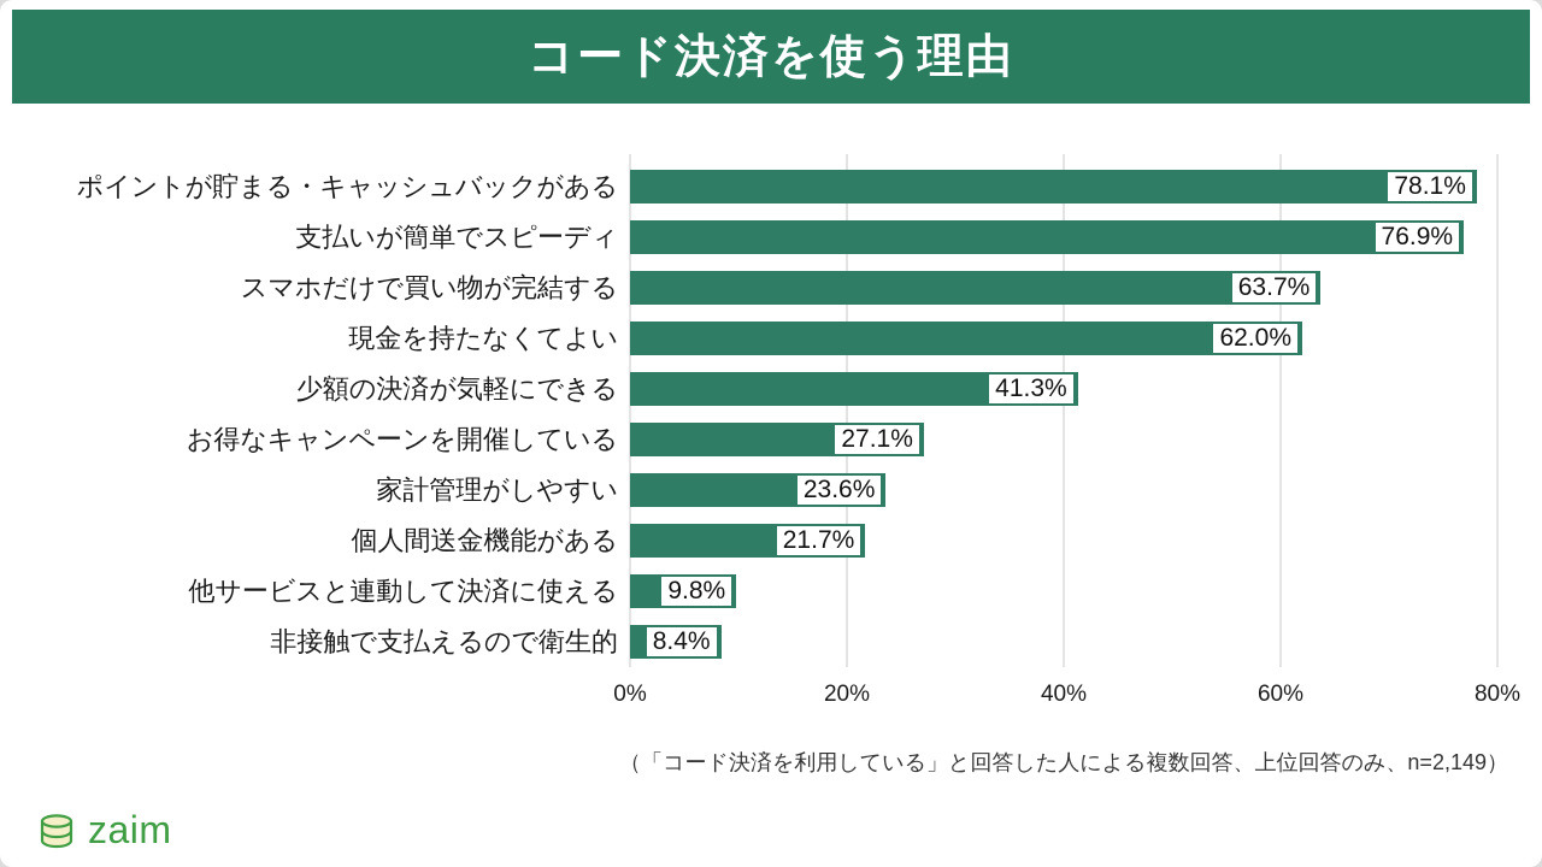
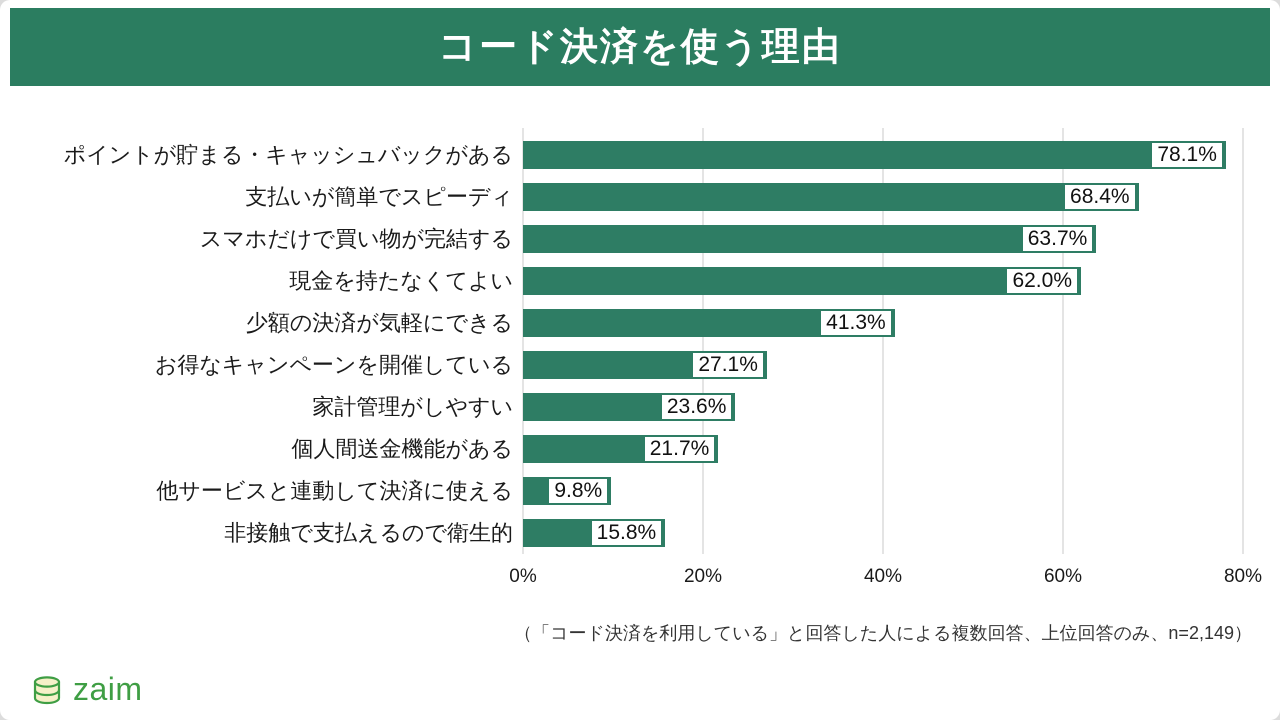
支払いが簡単でスピーディ: 76.9% -> 68.4%
非接触で支払えるので衛生的: 8.4% -> 15.8%
